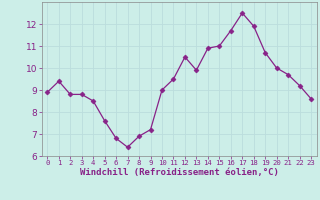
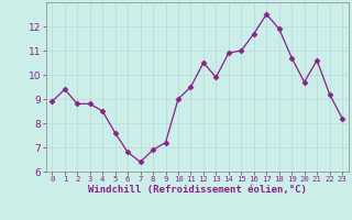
20: 10.0 -> 9.7
21: 9.7 -> 10.6
23: 8.6 -> 8.2
